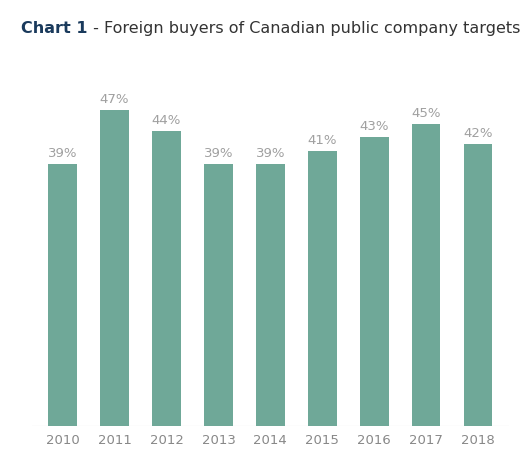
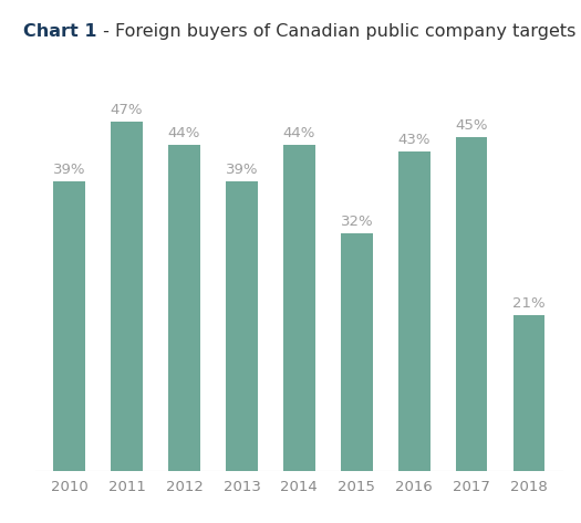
2014: 39% -> 44%
2015: 41% -> 32%
2018: 42% -> 21%
